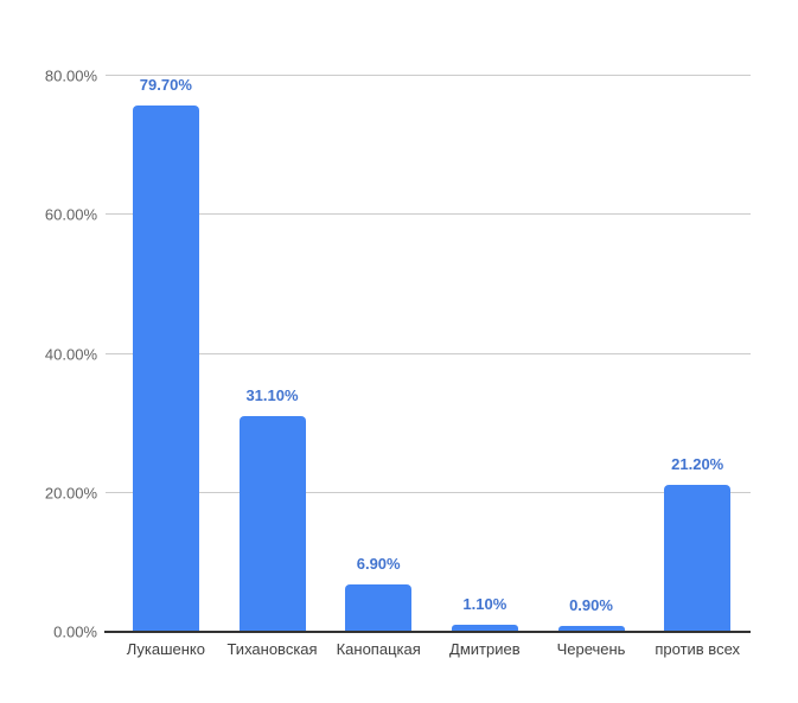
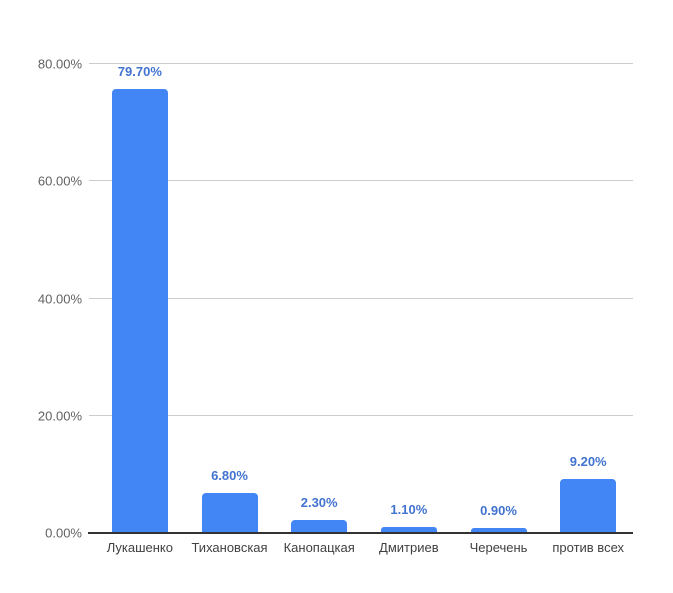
Тихановская: 31.10% -> 6.80%
Канопацкая: 6.90% -> 2.30%
против всех: 21.20% -> 9.20%
